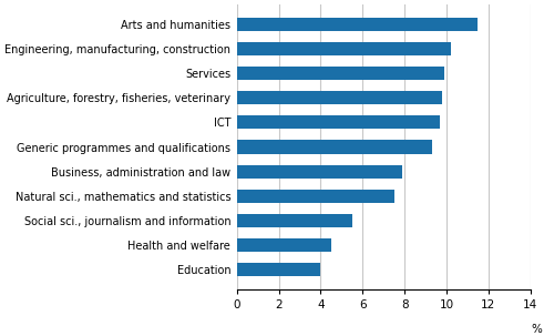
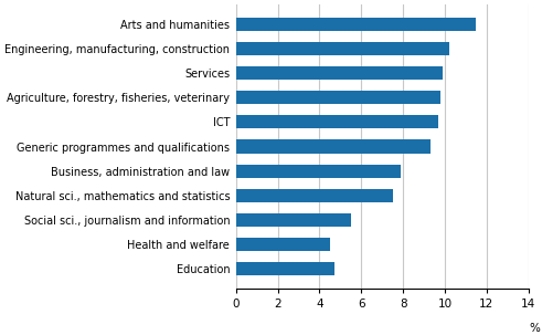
Education: 4.0 -> 4.7
